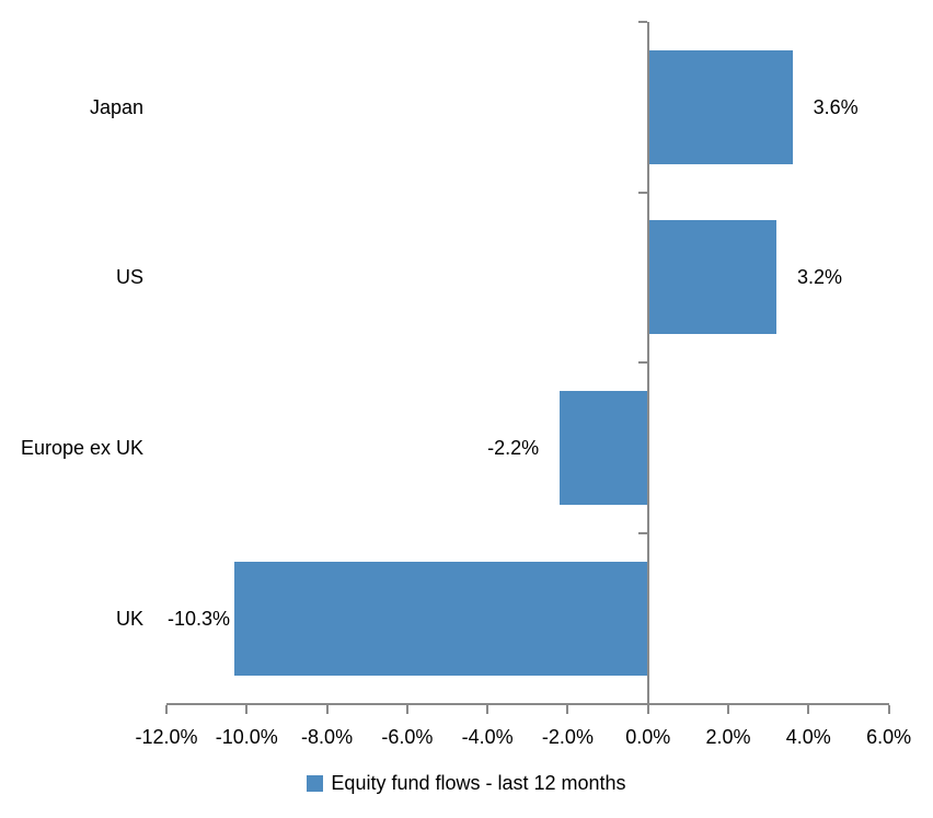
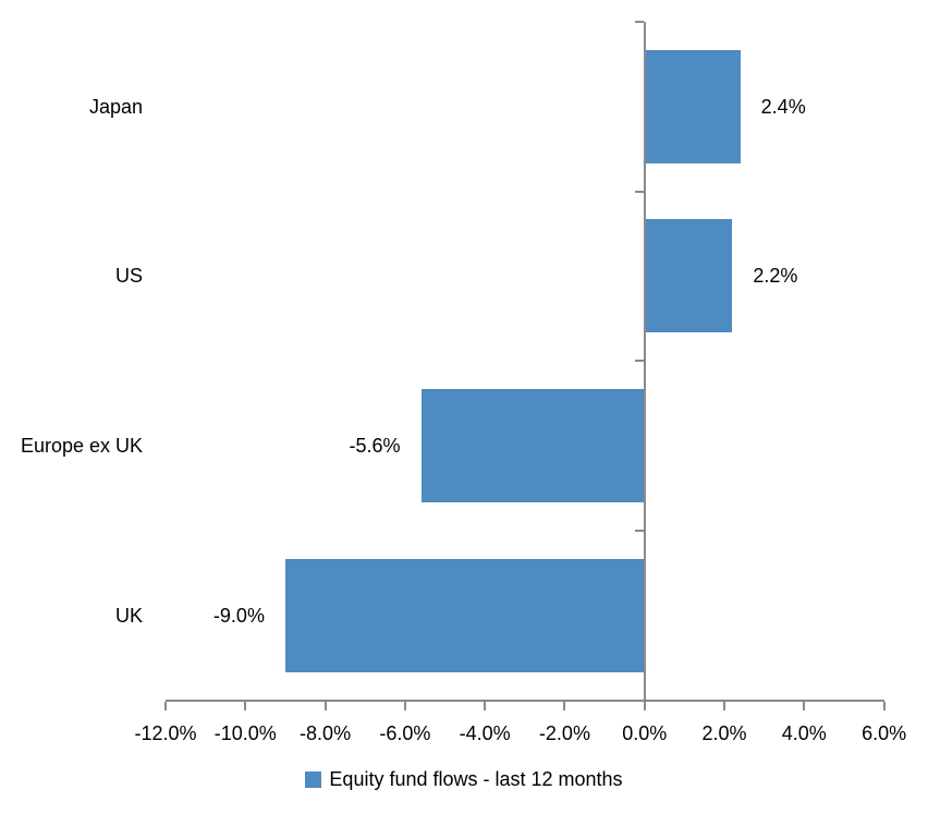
Japan: 3.6% -> 2.4%
US: 3.2% -> 2.2%
Europe ex UK: -2.2% -> -5.6%
UK: -10.3% -> -9.0%
